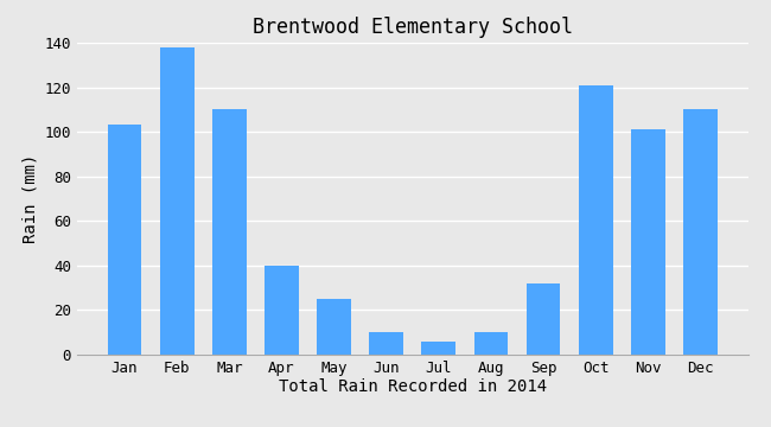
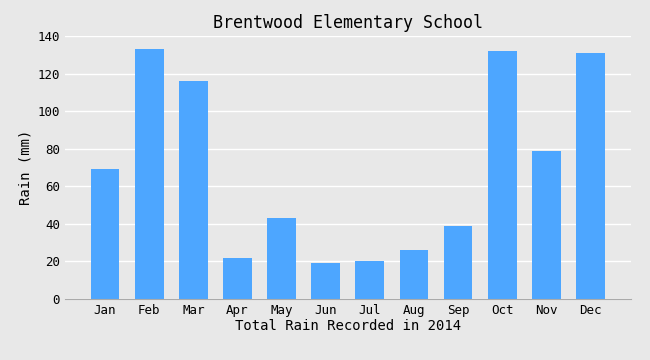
Jan: 103 -> 69
Feb: 138 -> 133
Mar: 110 -> 116
Apr: 40 -> 22
May: 25 -> 43
Jun: 10 -> 19
Jul: 6 -> 20
Aug: 10 -> 26
Sep: 32 -> 39
Oct: 121 -> 132
Nov: 101 -> 79
Dec: 110 -> 131
